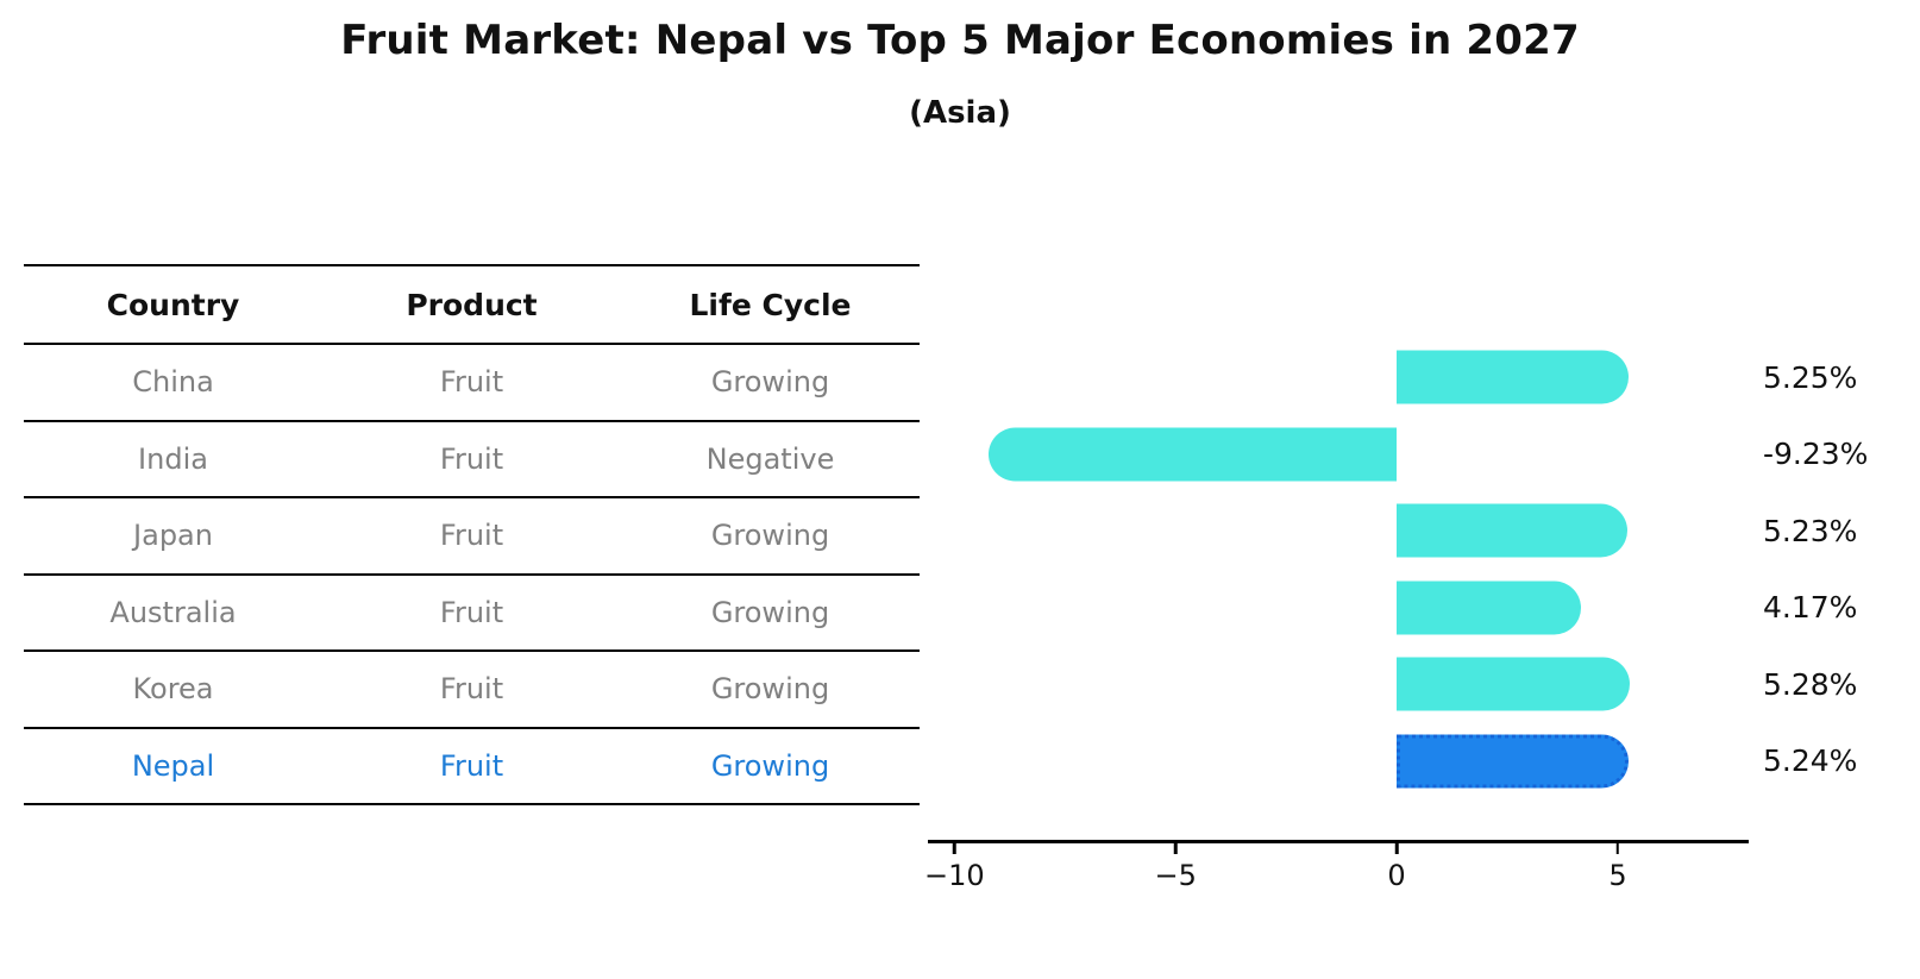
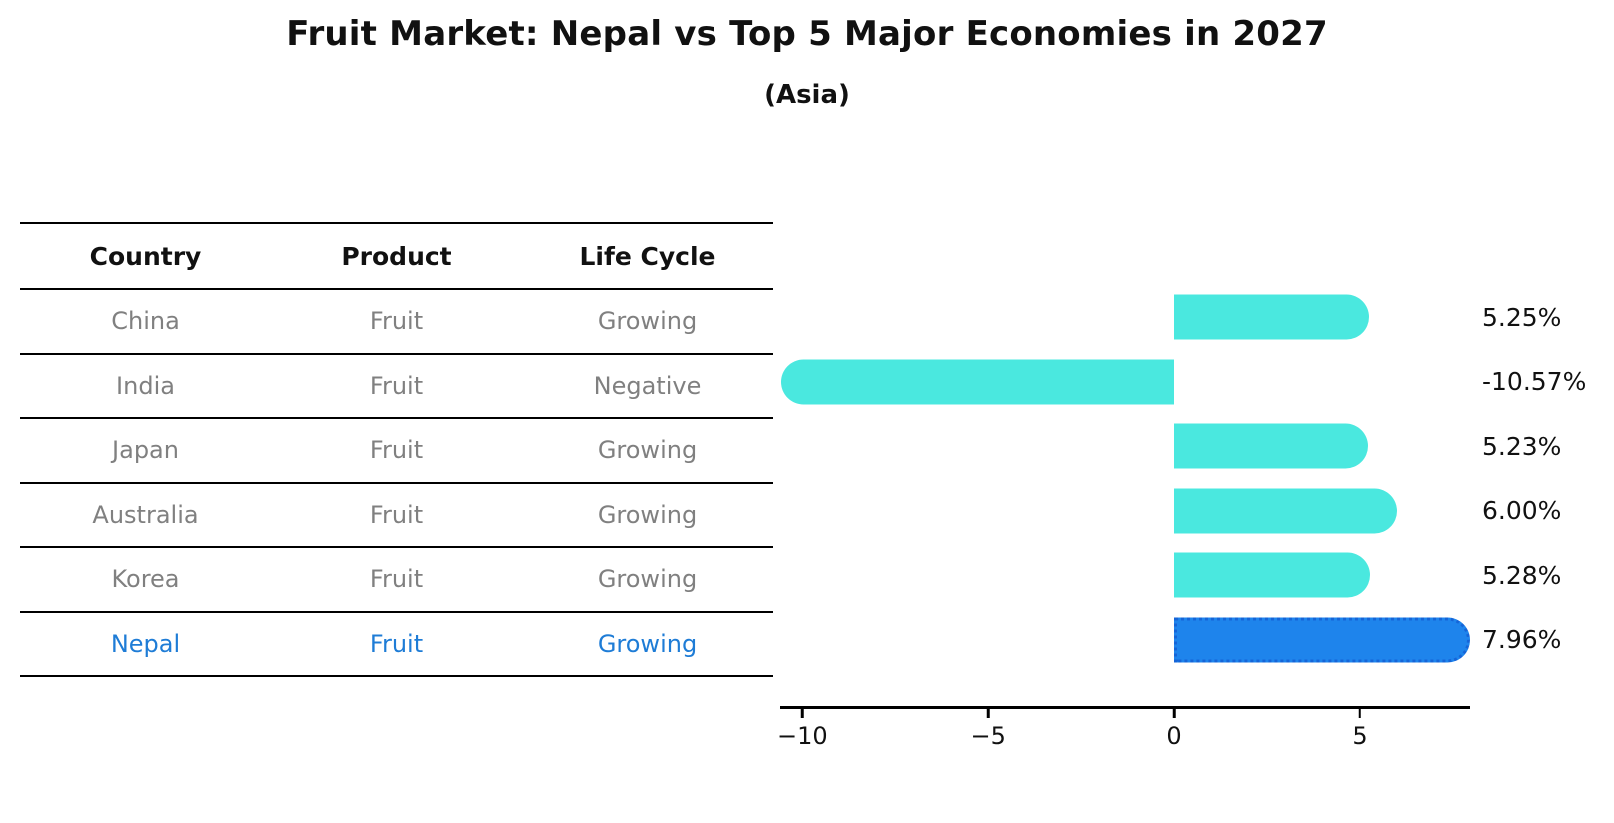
India: -9.23% -> -10.57%
Australia: 4.17% -> 6.00%
Nepal: 5.24% -> 7.96%
